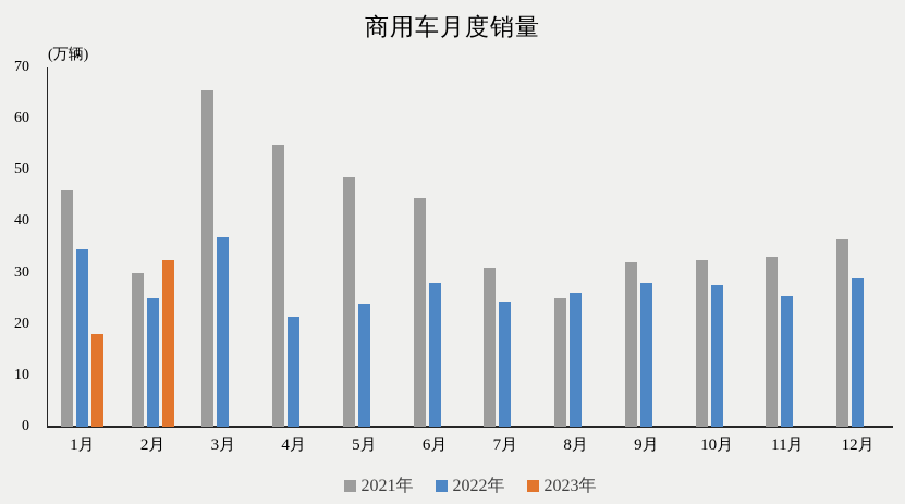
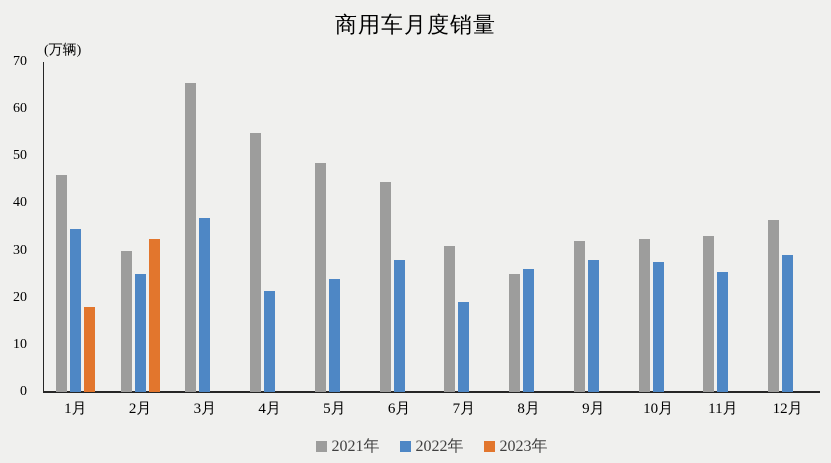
2022年/7月: 24 -> 19
